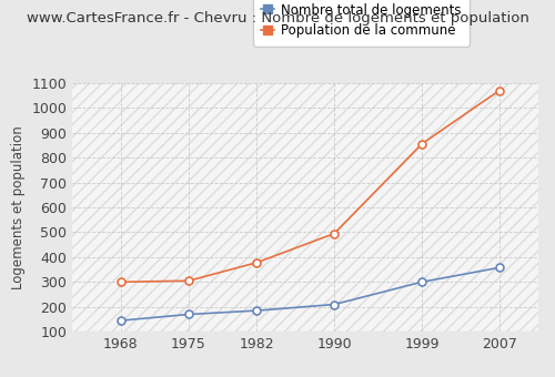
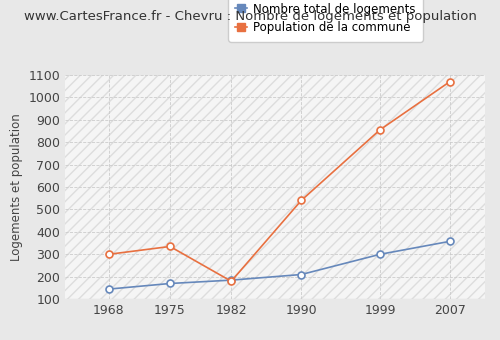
Population de la commune/1975: 305 -> 335
Population de la commune/1982: 378 -> 180
Population de la commune/1990: 495 -> 540
